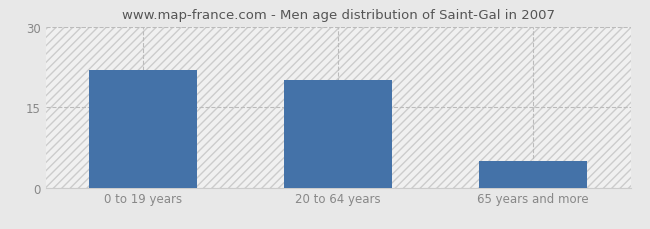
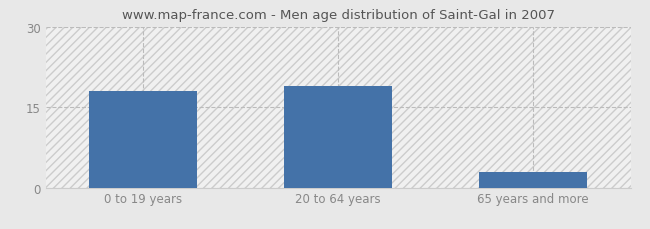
0 to 19 years: 22 -> 18
20 to 64 years: 20 -> 19
65 years and more: 5 -> 3
